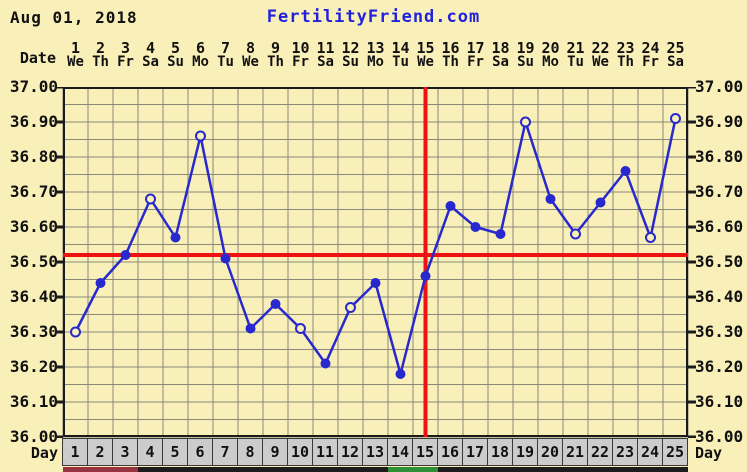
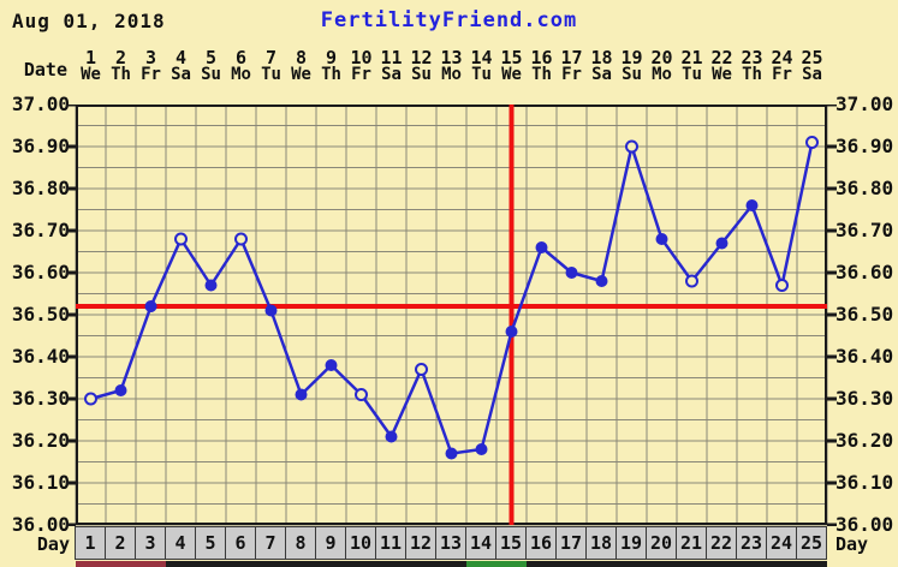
2: 36.44 -> 36.32
6: 36.86 -> 36.68
13: 36.44 -> 36.17
